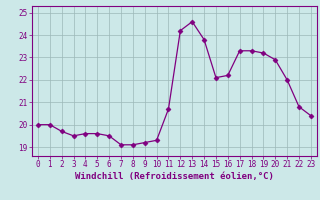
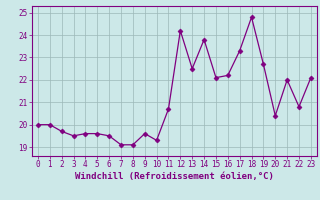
9: 19.2 -> 19.6
13: 24.6 -> 22.5
18: 23.3 -> 24.8
19: 23.2 -> 22.7
20: 22.9 -> 20.4
23: 20.4 -> 22.1
